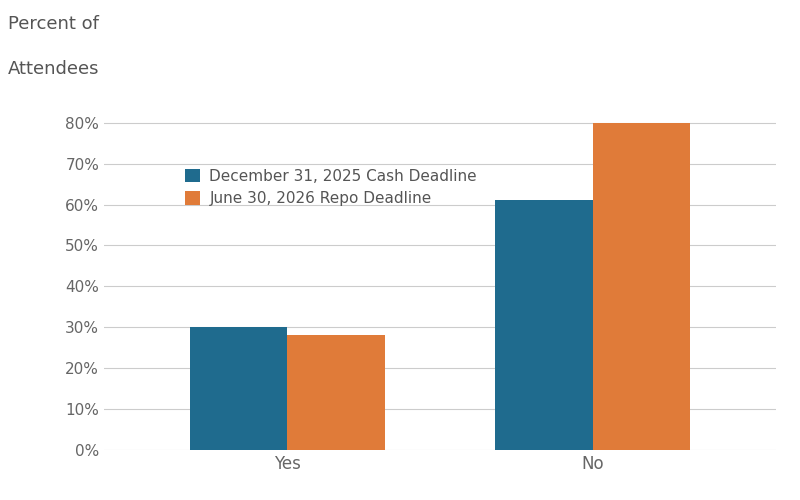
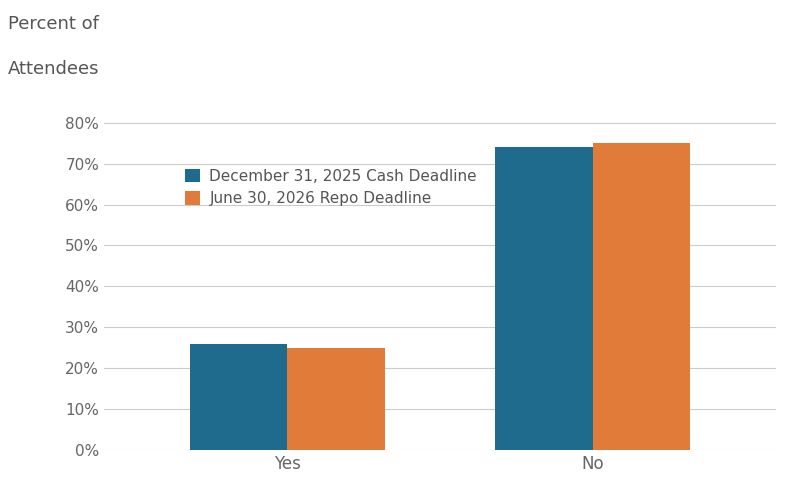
December 31, 2025 Cash Deadline/Yes: 30% -> 26%
June 30, 2026 Repo Deadline/Yes: 28% -> 25%
December 31, 2025 Cash Deadline/No: 61% -> 74%
June 30, 2026 Repo Deadline/No: 80% -> 75%
